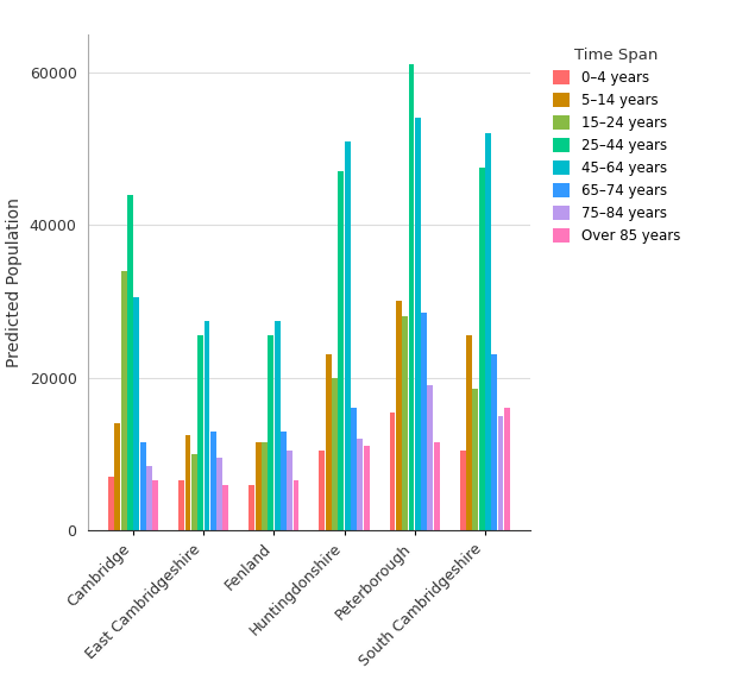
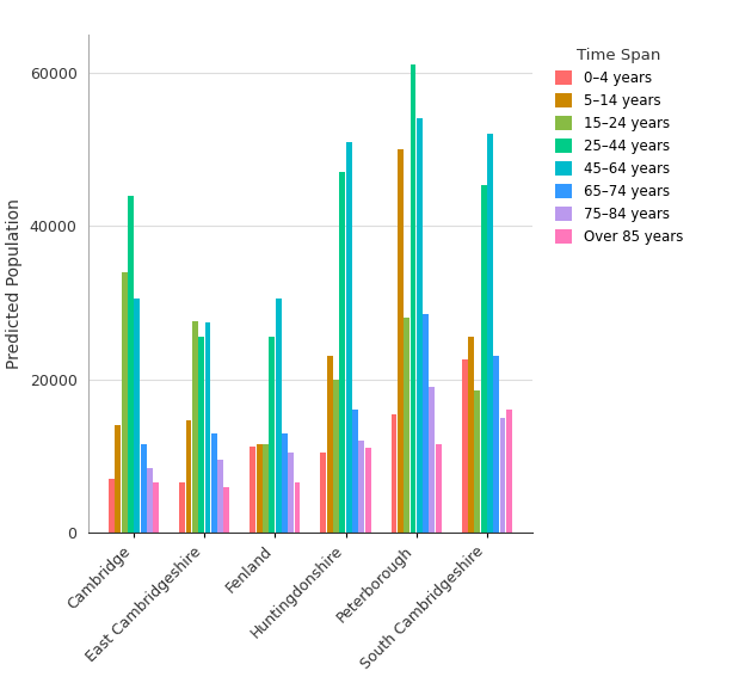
5–14 years/East Cambridgeshire: 12500 -> 14600
15–24 years/East Cambridgeshire: 10000 -> 27600
0–4 years/Fenland: 6000 -> 11200
45–64 years/Fenland: 27500 -> 30600
5–14 years/Peterborough: 30000 -> 50000
0–4 years/South Cambridgeshire: 10500 -> 22600
25–44 years/South Cambridgeshire: 47500 -> 45400
